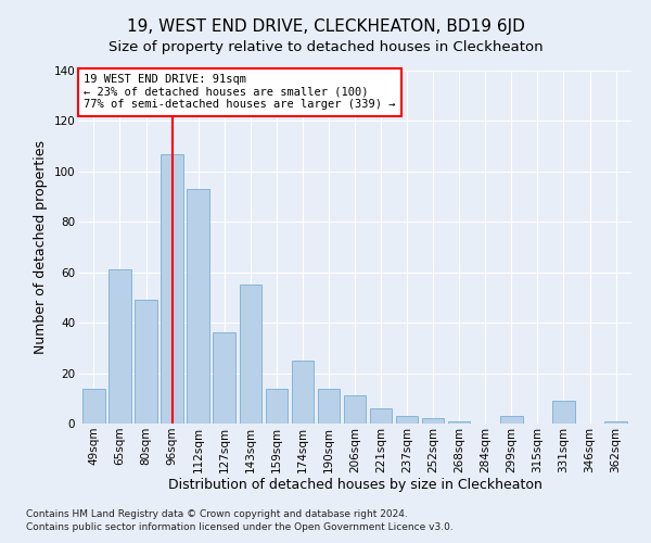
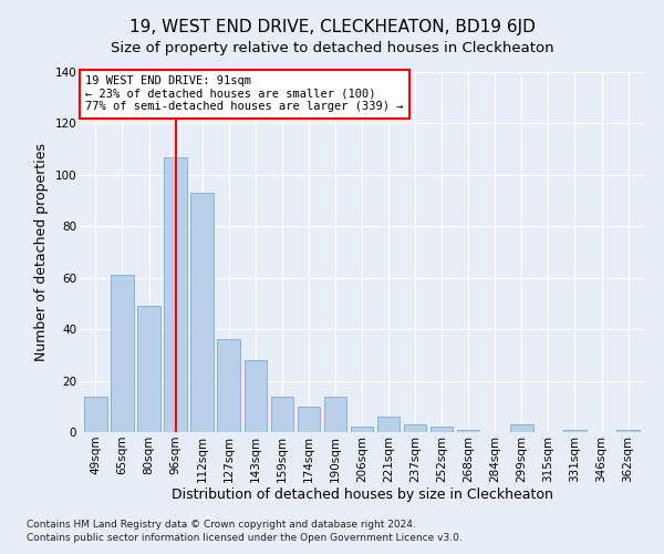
143sqm: 55 -> 28
174sqm: 25 -> 10
206sqm: 11 -> 2
331sqm: 9 -> 1
